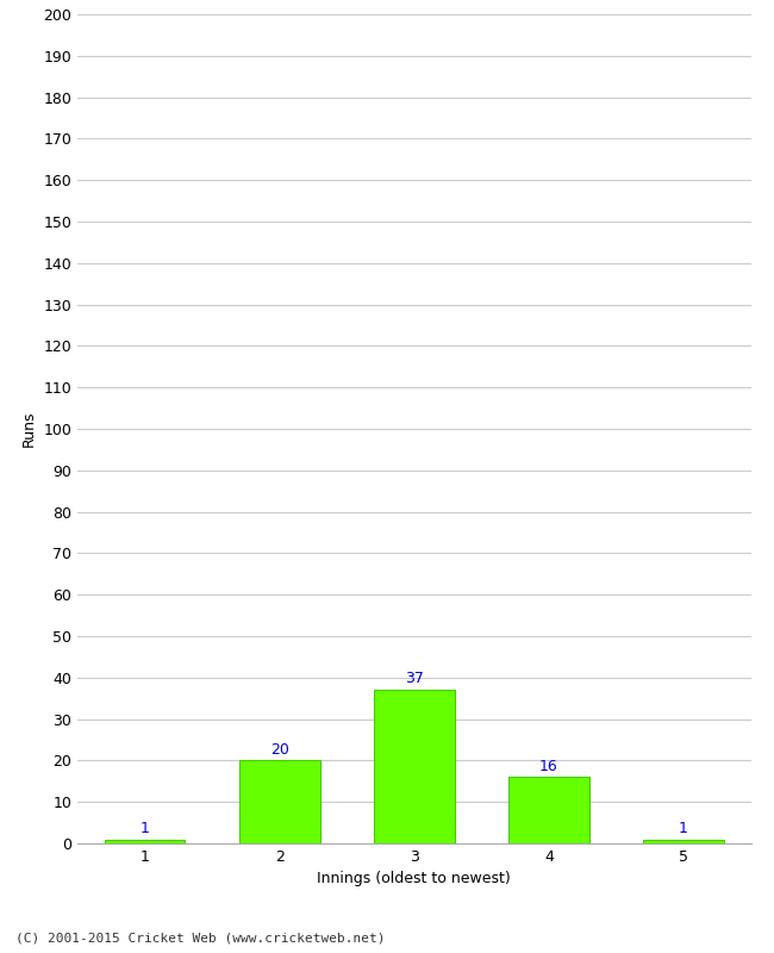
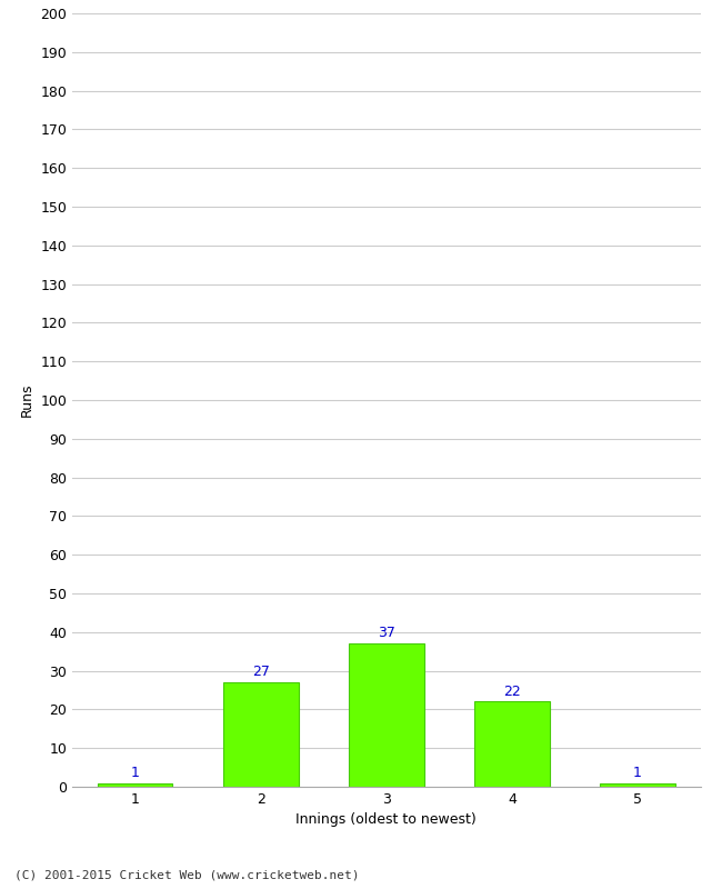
2: 20 -> 27
4: 16 -> 22
